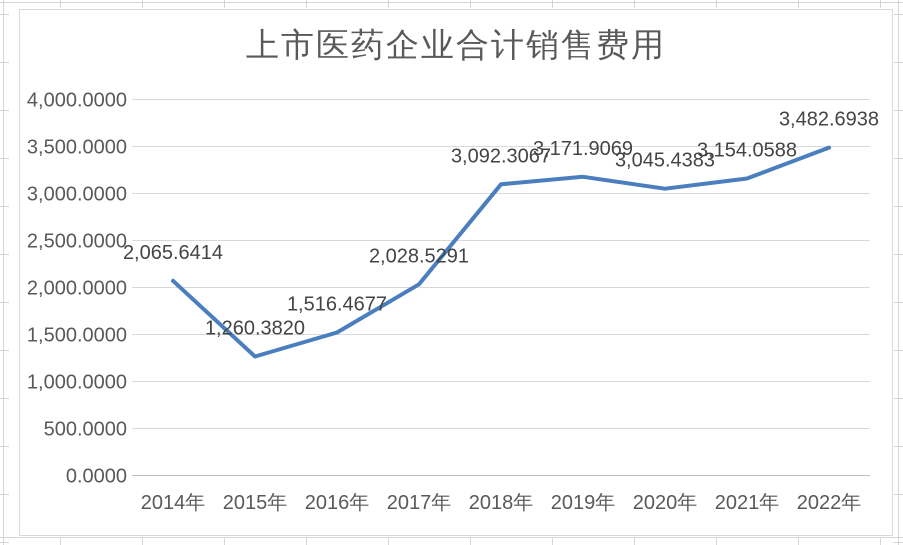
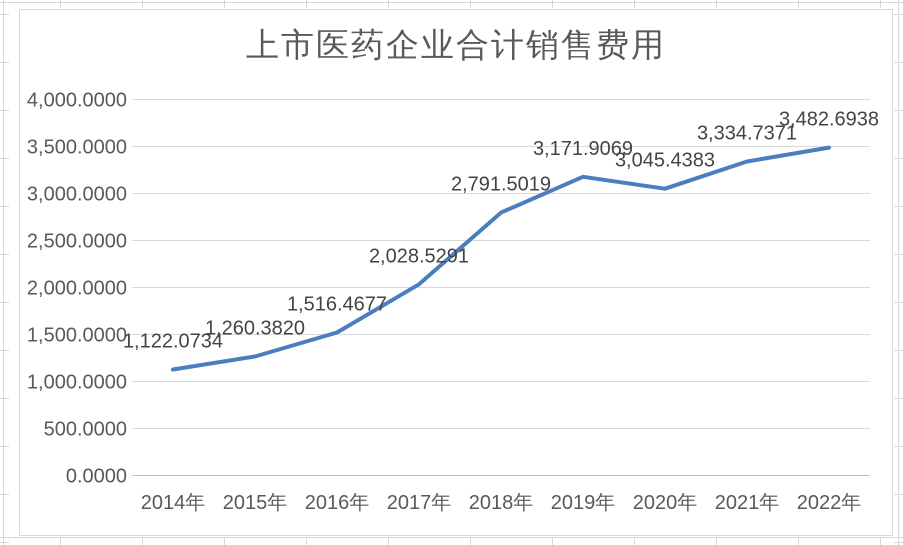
2014年: 2,065.6414 -> 1,122.0734
2018年: 3,092.3067 -> 2,791.5019
2021年: 3,154.0588 -> 3,334.7371
